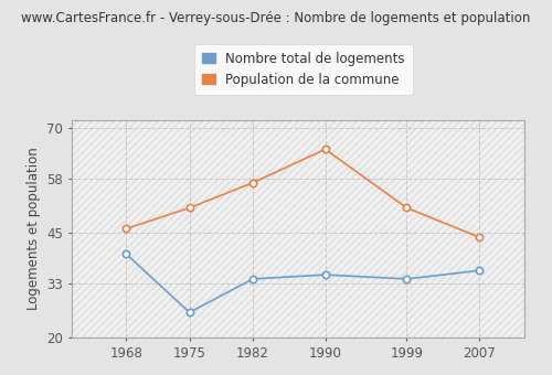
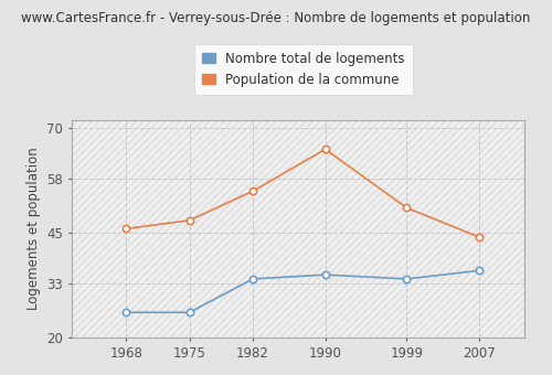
Nombre total de logements/1968: 40 -> 26
Population de la commune/1975: 51 -> 48
Population de la commune/1982: 57 -> 55
